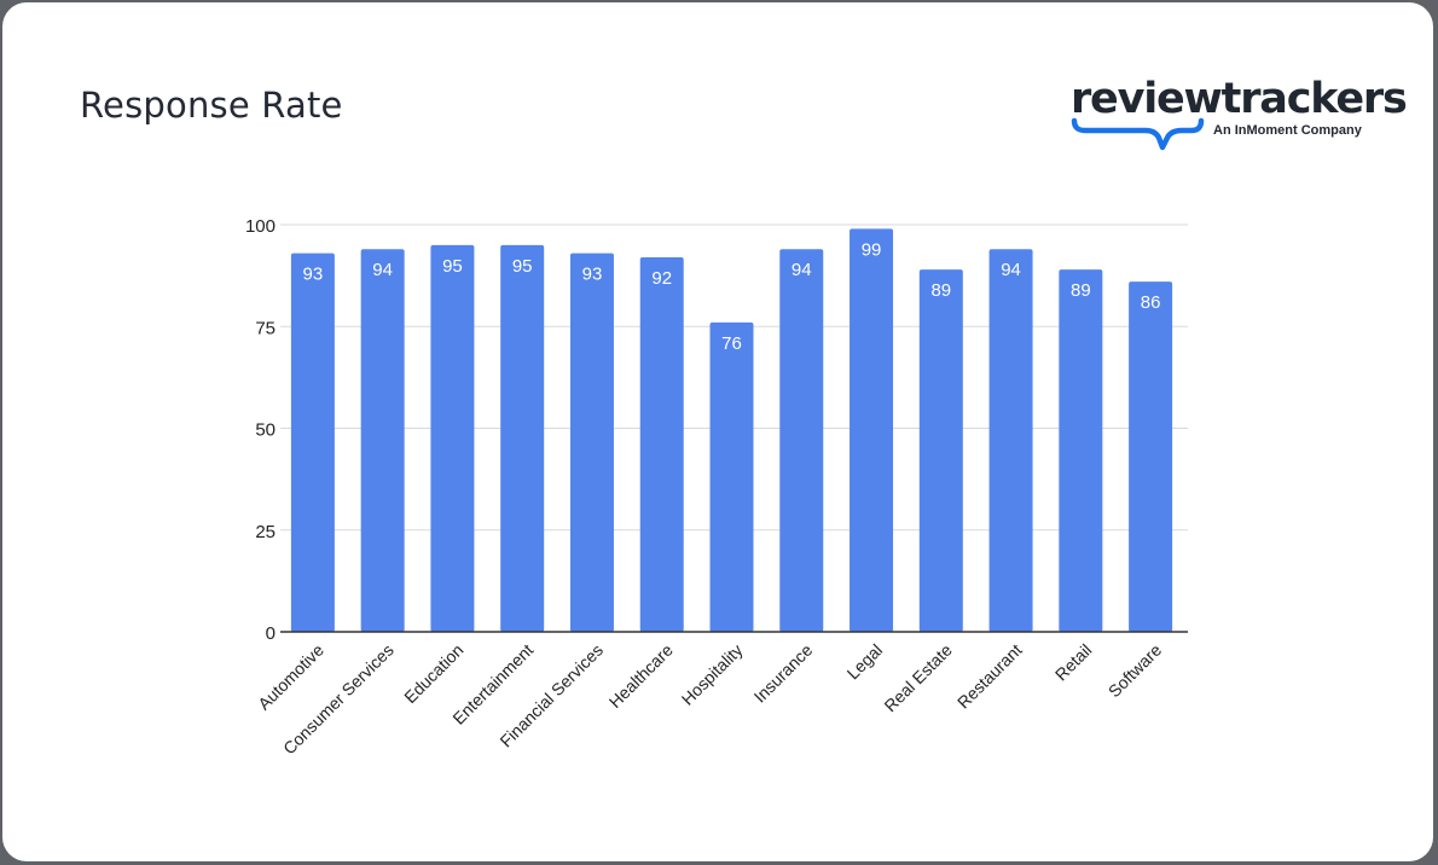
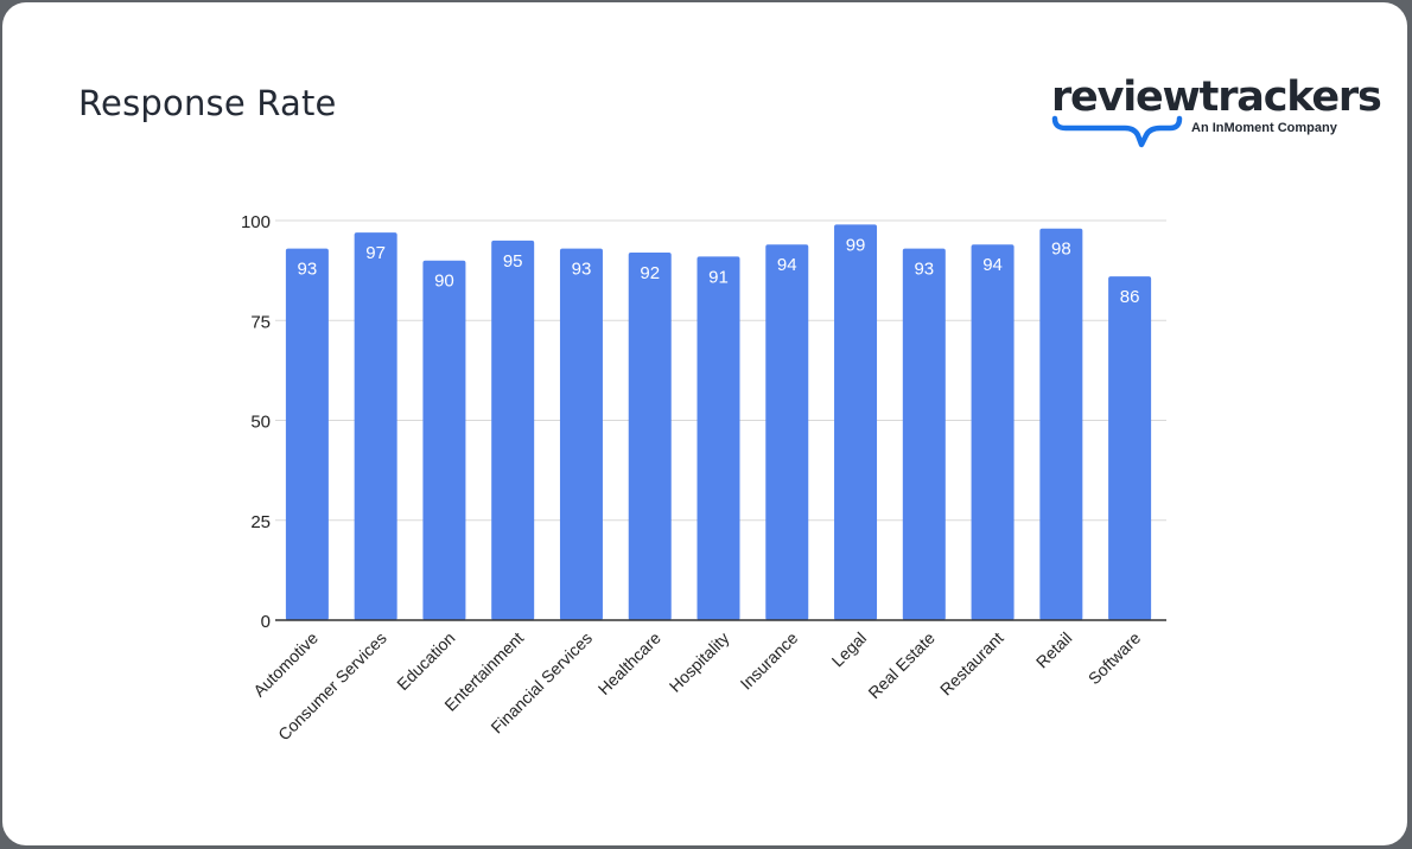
Consumer Services: 94 -> 97
Education: 95 -> 90
Hospitality: 76 -> 91
Real Estate: 89 -> 93
Retail: 89 -> 98
